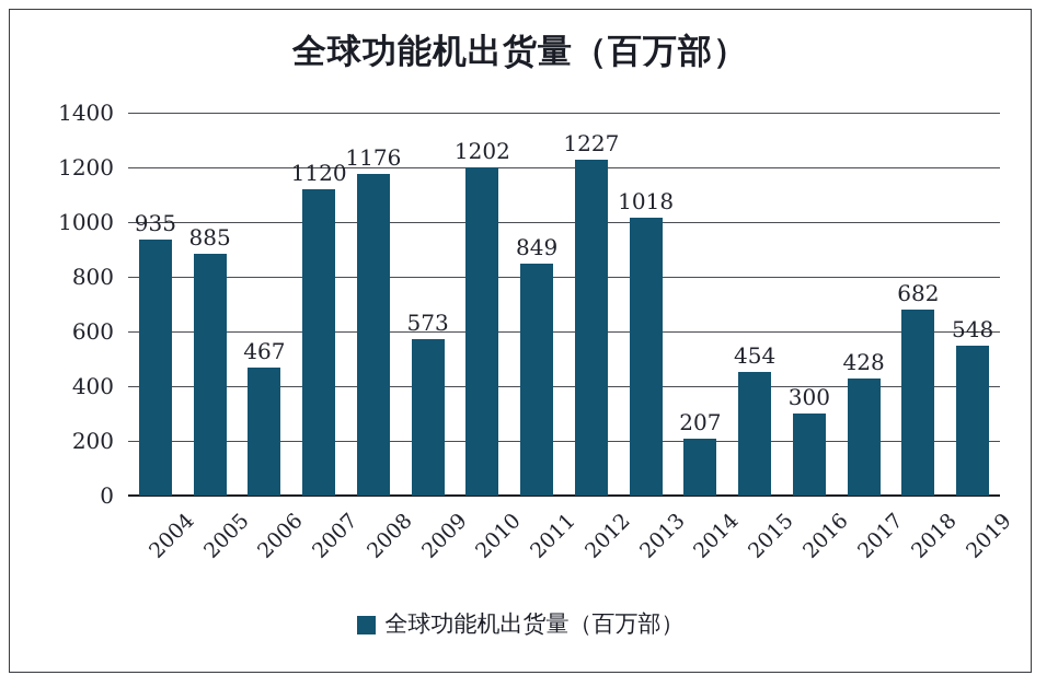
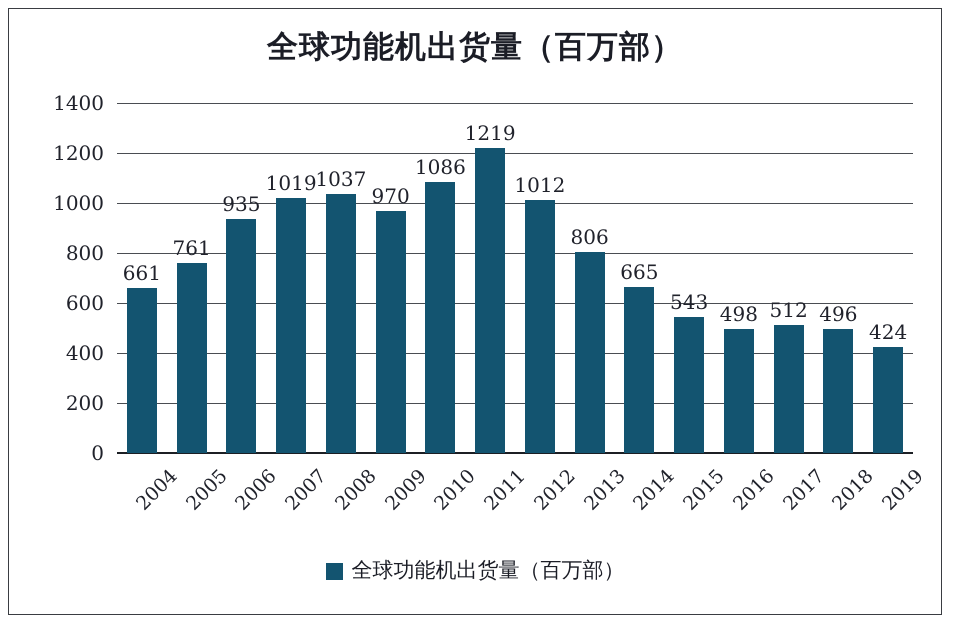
2004: 935 -> 661
2005: 885 -> 761
2006: 467 -> 935
2007: 1120 -> 1019
2008: 1176 -> 1037
2009: 573 -> 970
2010: 1202 -> 1086
2011: 849 -> 1219
2012: 1227 -> 1012
2013: 1018 -> 806
2014: 207 -> 665
2015: 454 -> 543
2016: 300 -> 498
2017: 428 -> 512
2018: 682 -> 496
2019: 548 -> 424
